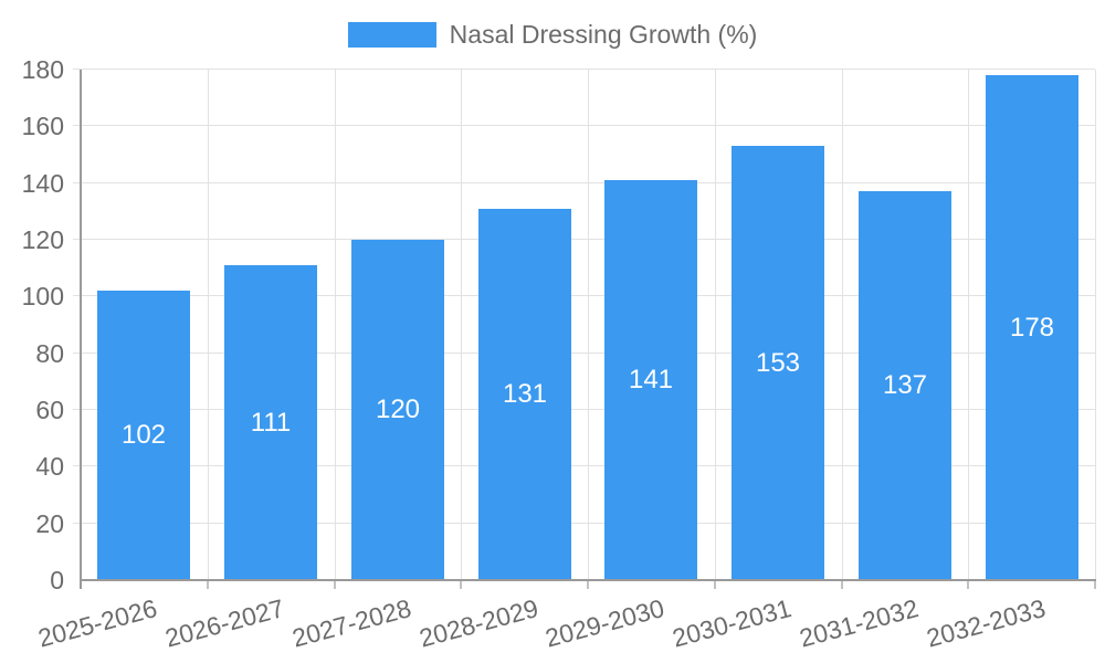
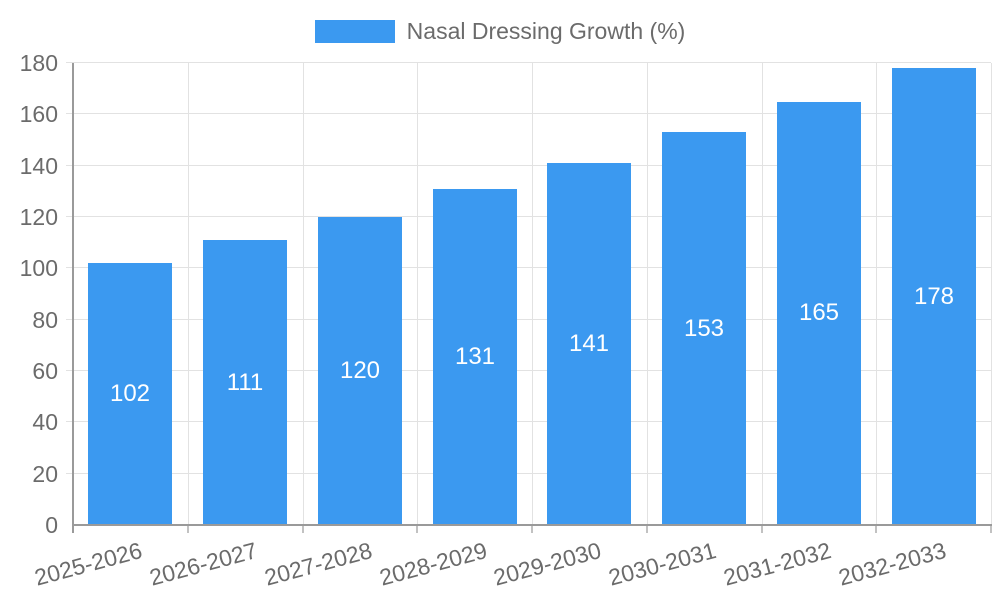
2031-2032: 137 -> 165
